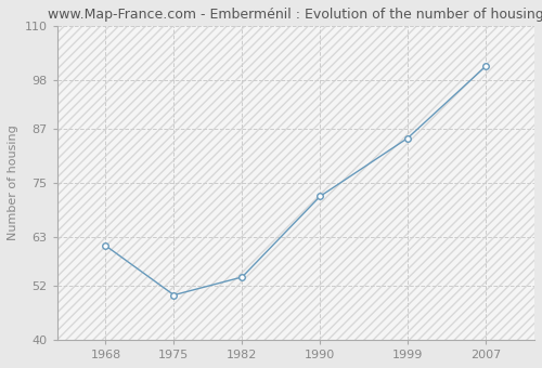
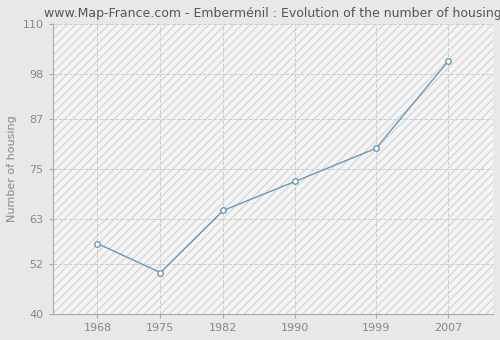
1968: 61 -> 57
1982: 54 -> 65
1999: 85 -> 80
